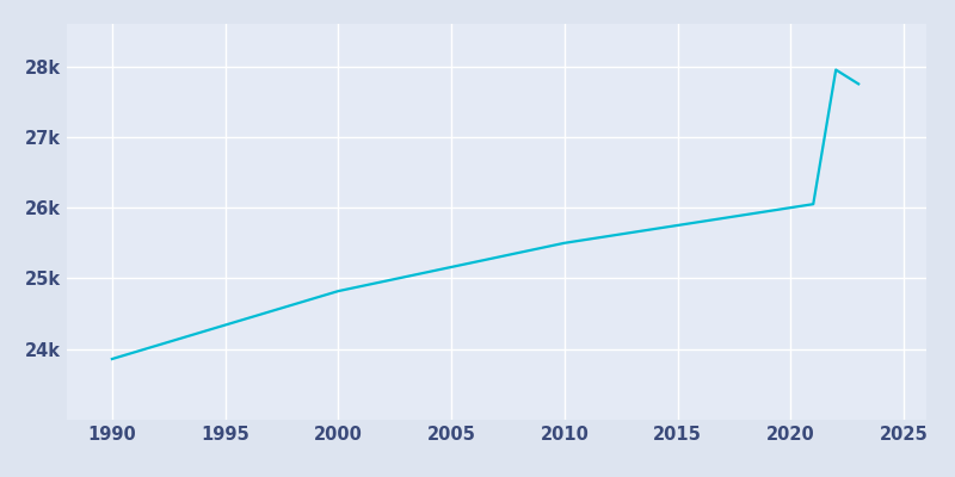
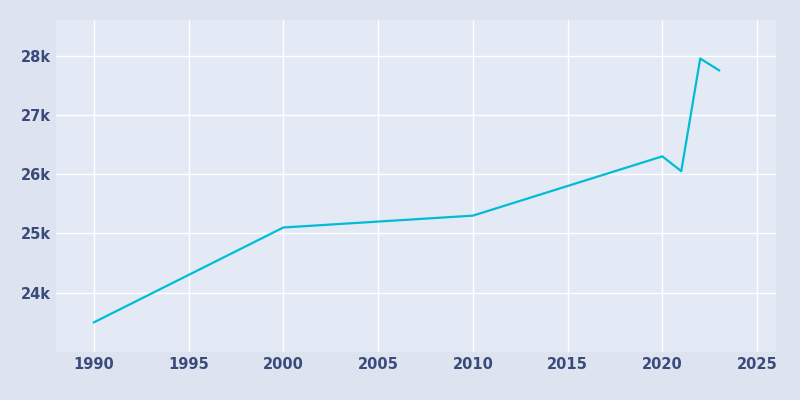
1990: 23.86k -> 23.50k
2000: 24.82k -> 25.10k
2010: 25.50k -> 25.30k
2020: 26.00k -> 26.30k
